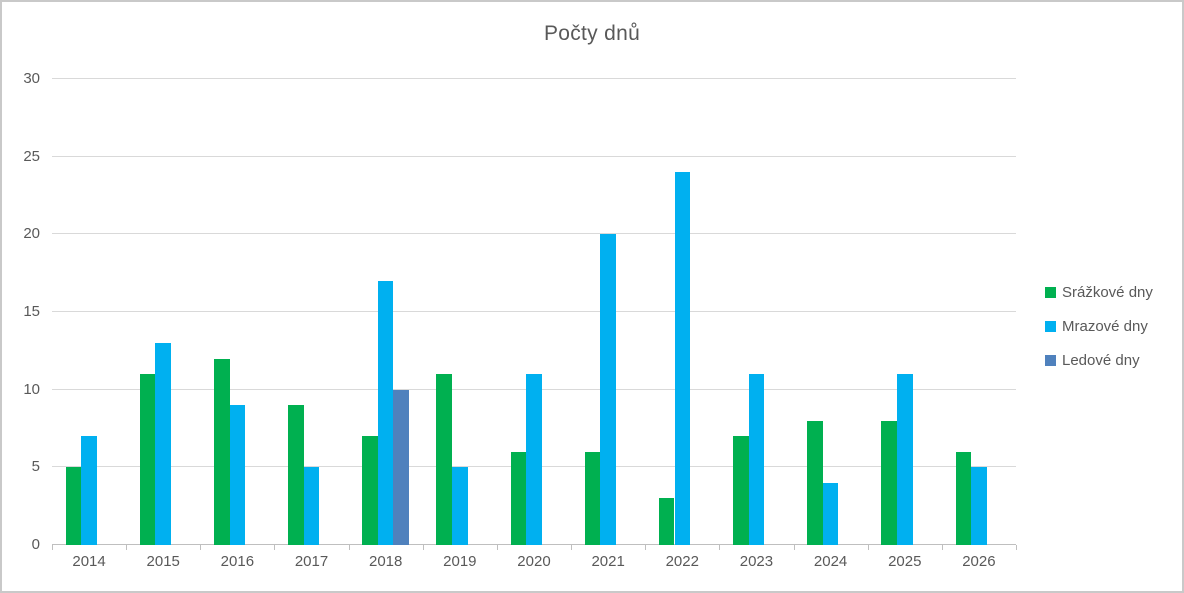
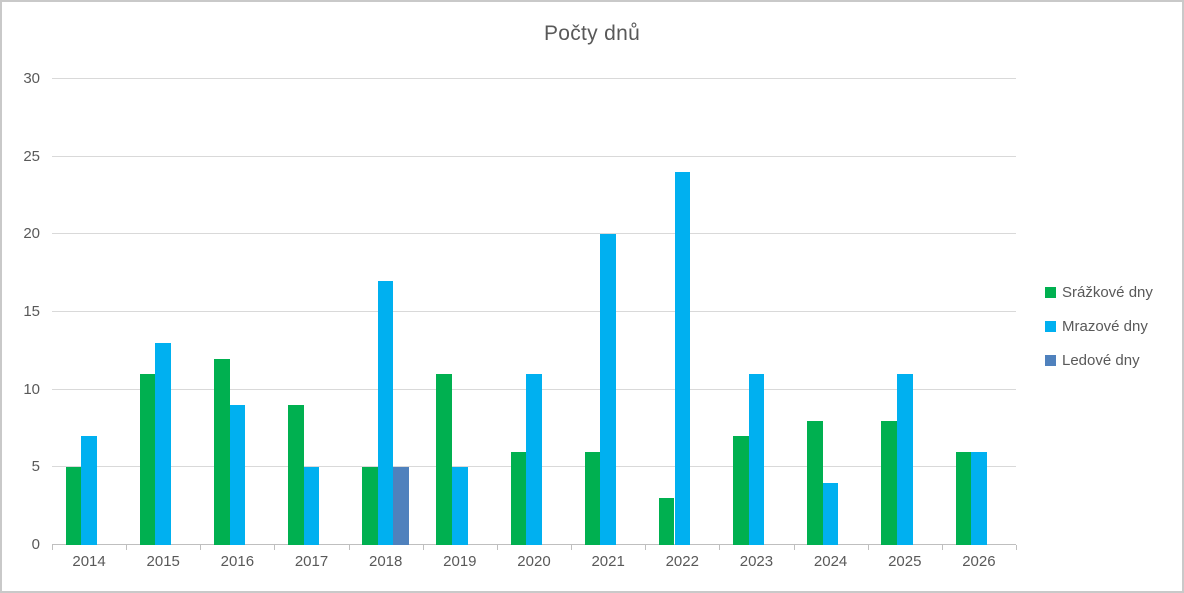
Srážkové dny/2018: 7 -> 5
Ledové dny/2018: 10 -> 5
Mrazové dny/2026: 5 -> 6
